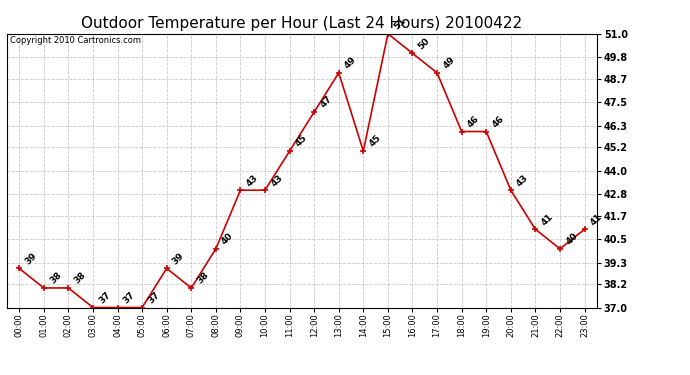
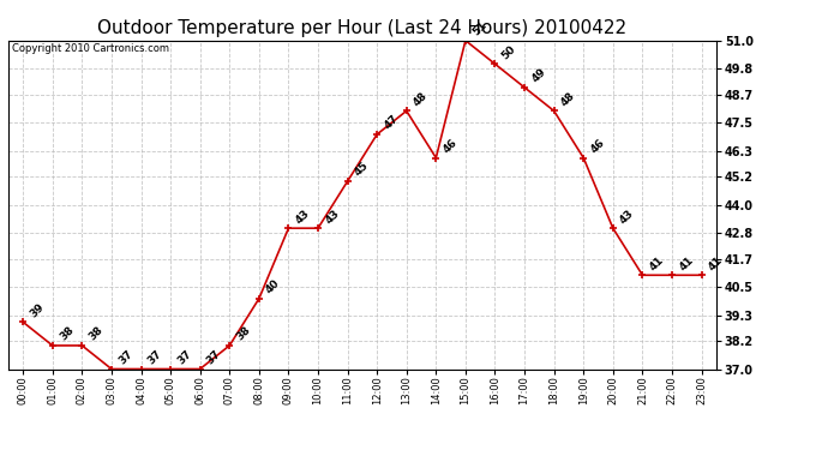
06:00: 39 -> 37
13:00: 49 -> 48
14:00: 45 -> 46
18:00: 46 -> 48
22:00: 40 -> 41
